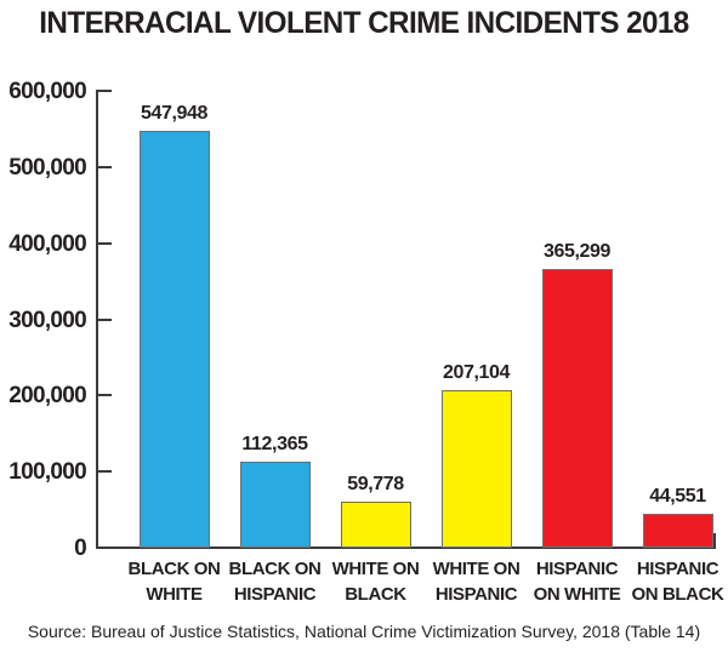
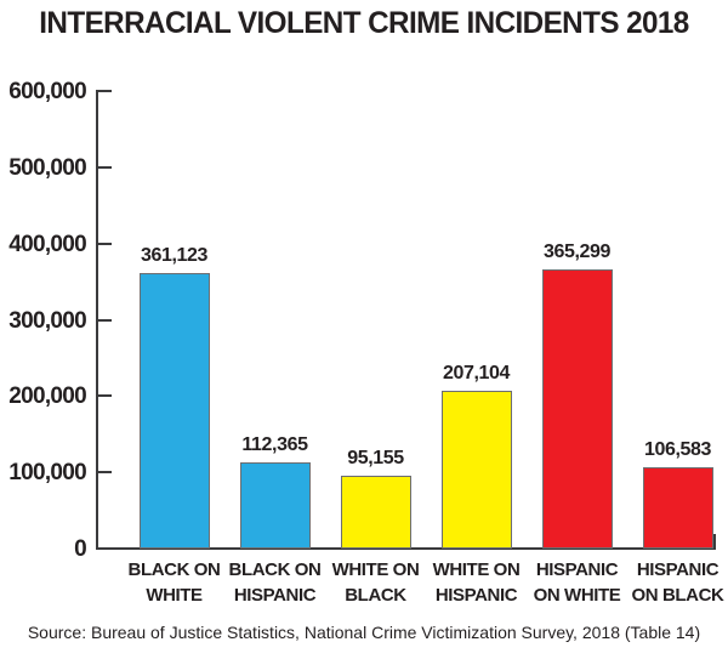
BLACK ON WHITE: 547,948 -> 361,123
WHITE ON BLACK: 59,778 -> 95,155
HISPANIC ON BLACK: 44,551 -> 106,583
